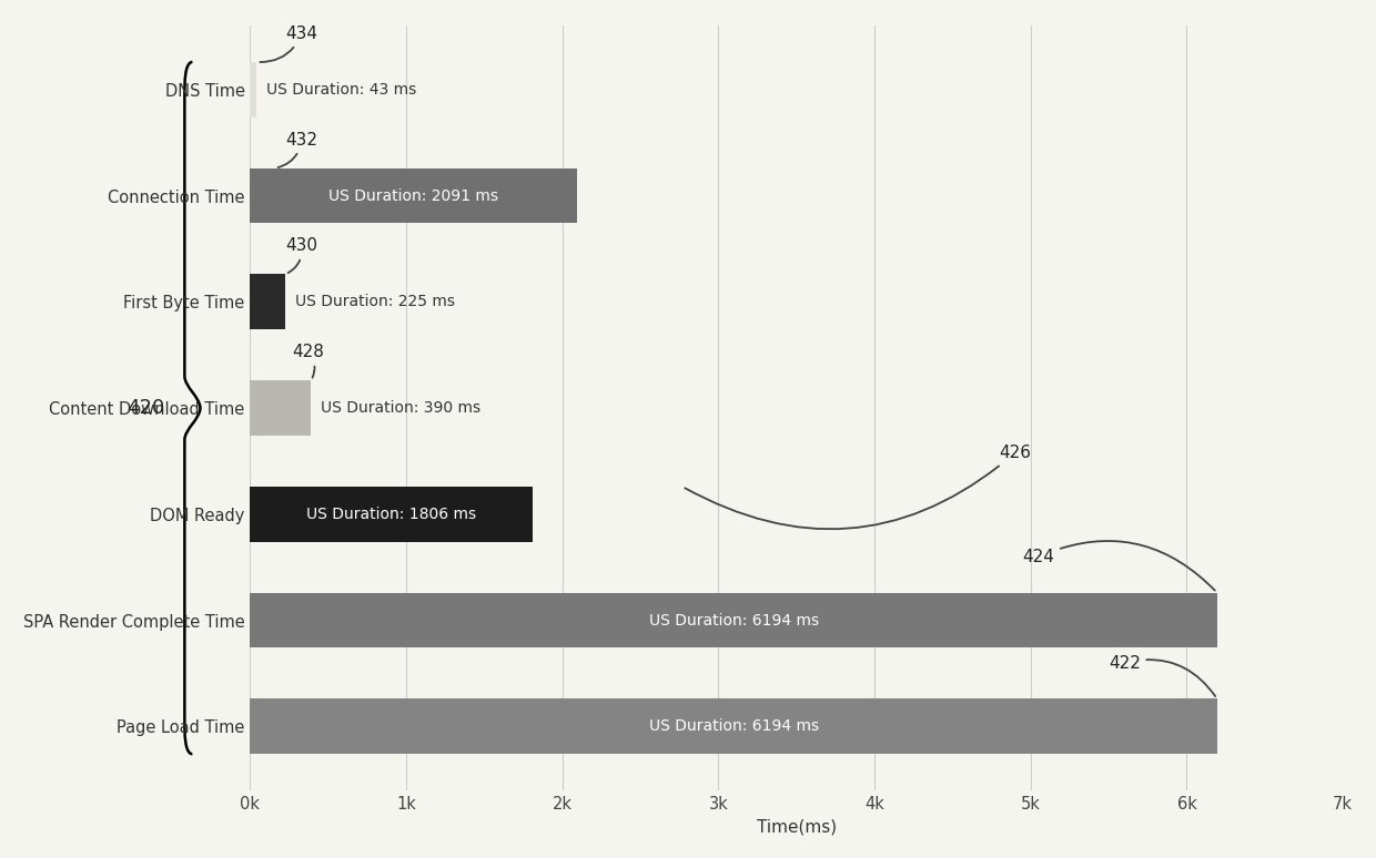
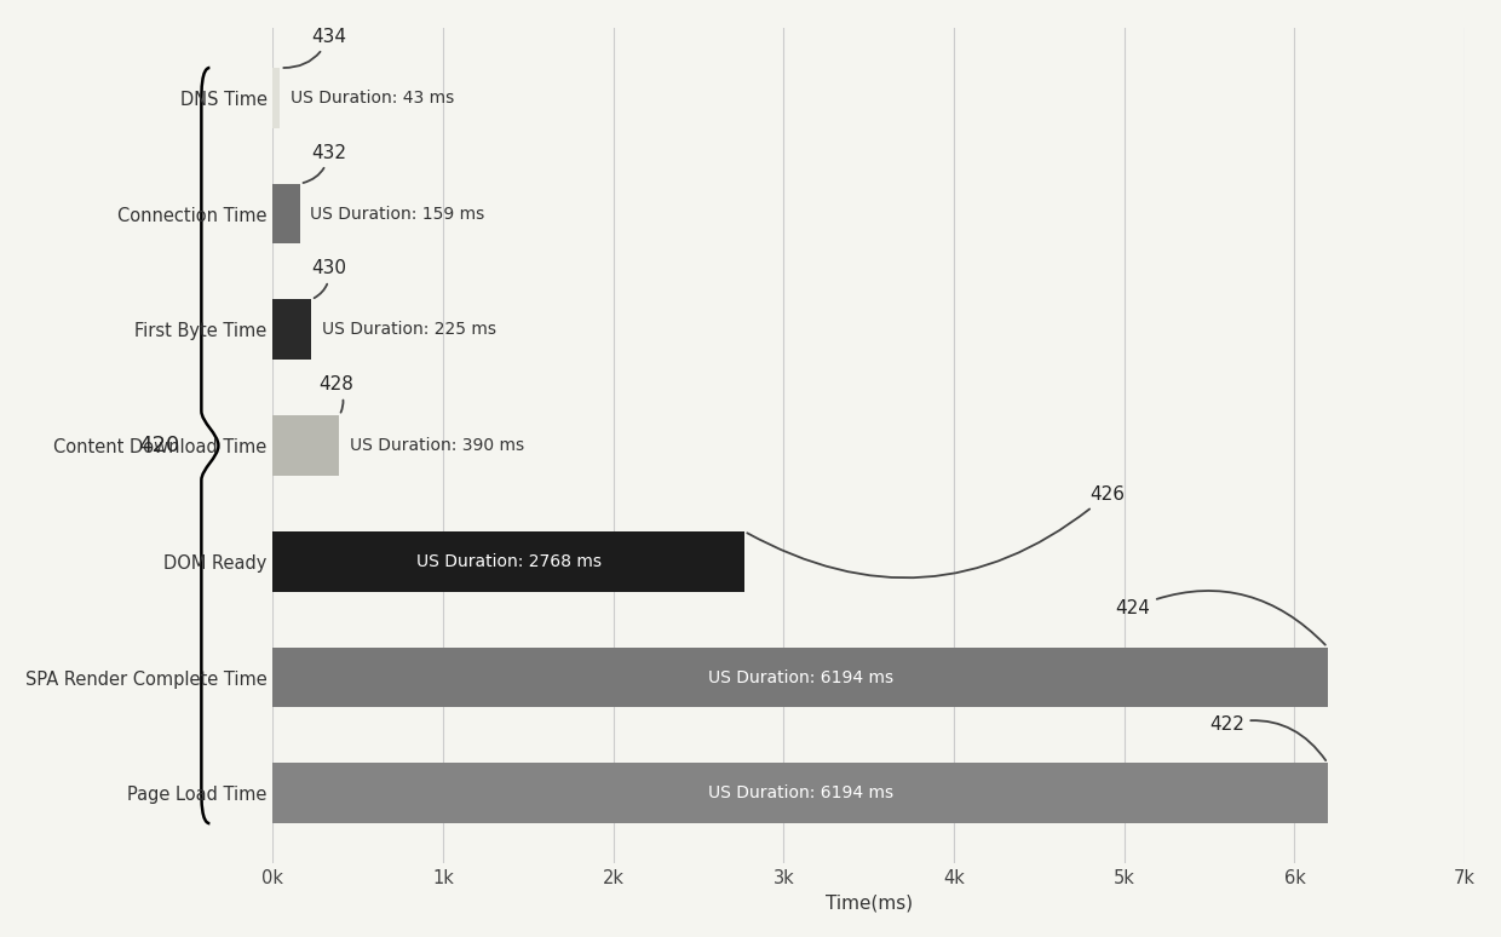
Connection Time: 2091 -> 159
DOM Ready: 1806 -> 2768
